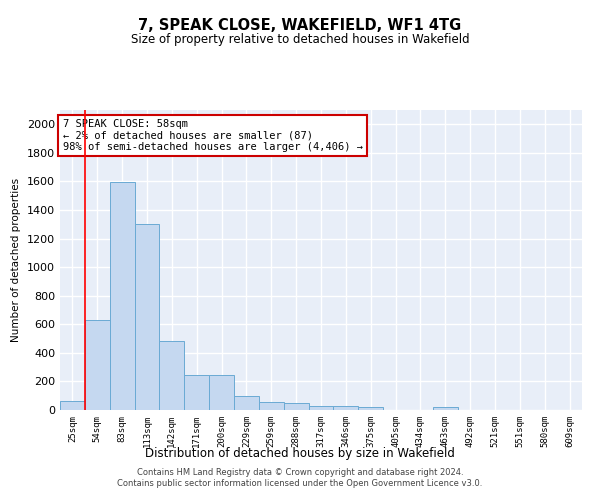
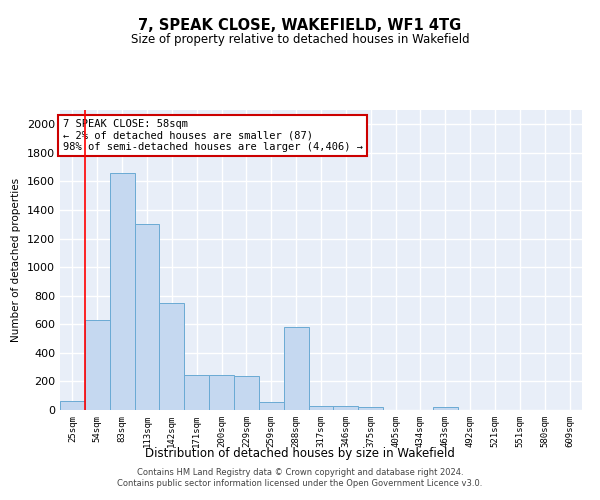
83sqm: 1600 -> 1660
142sqm: 480 -> 750
229sqm: 100 -> 240
288sqm: 50 -> 580
